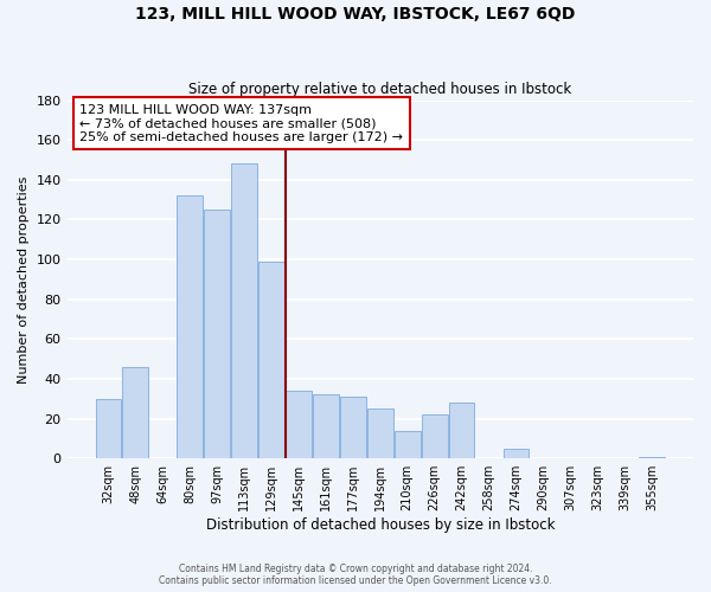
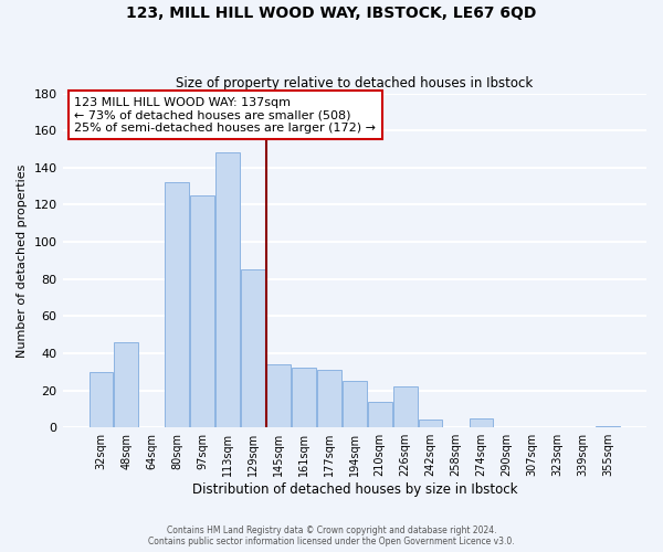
129sqm: 99 -> 85
242sqm: 28 -> 4
